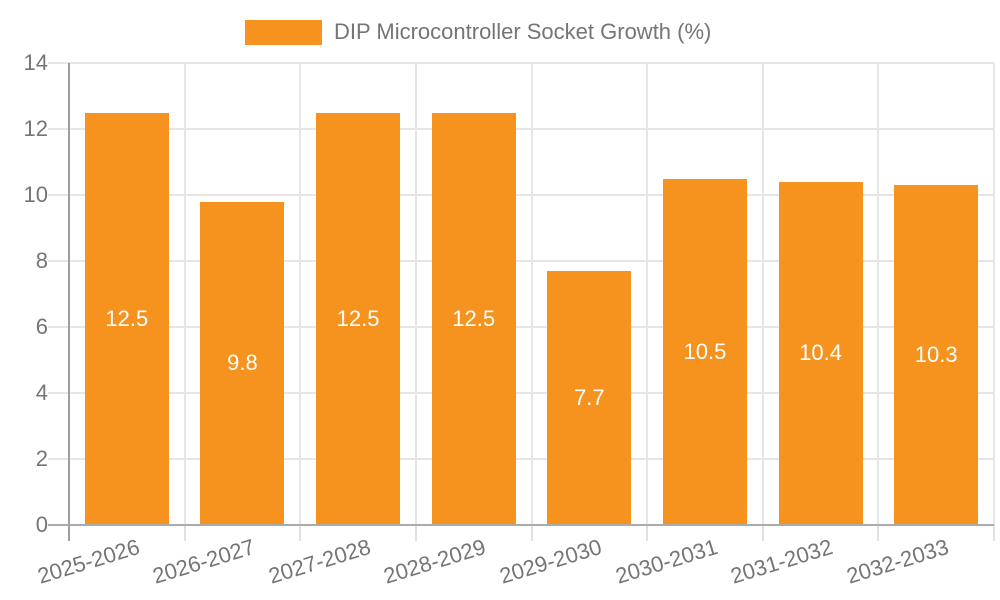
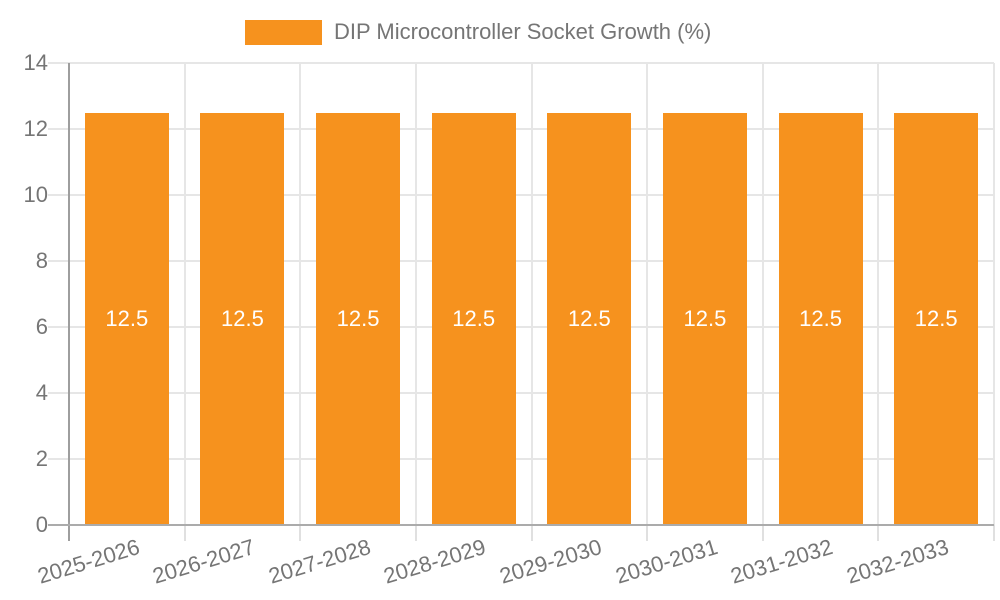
2026-2027: 9.8 -> 12.5
2029-2030: 7.7 -> 12.5
2030-2031: 10.5 -> 12.5
2031-2032: 10.4 -> 12.5
2032-2033: 10.3 -> 12.5
